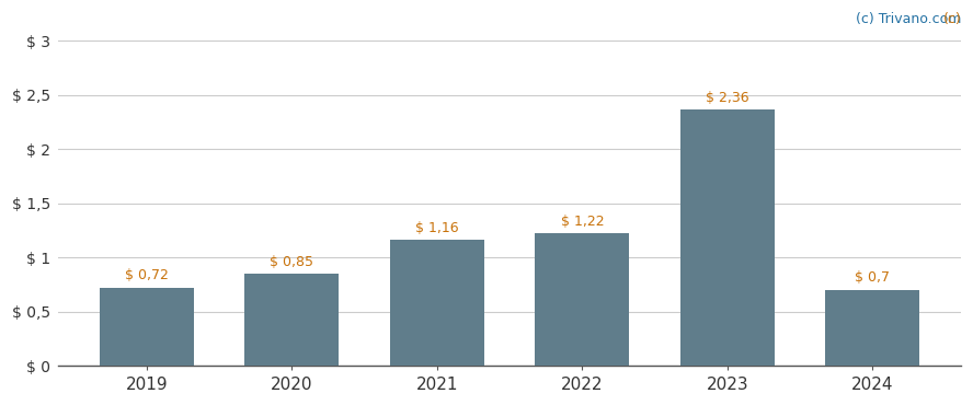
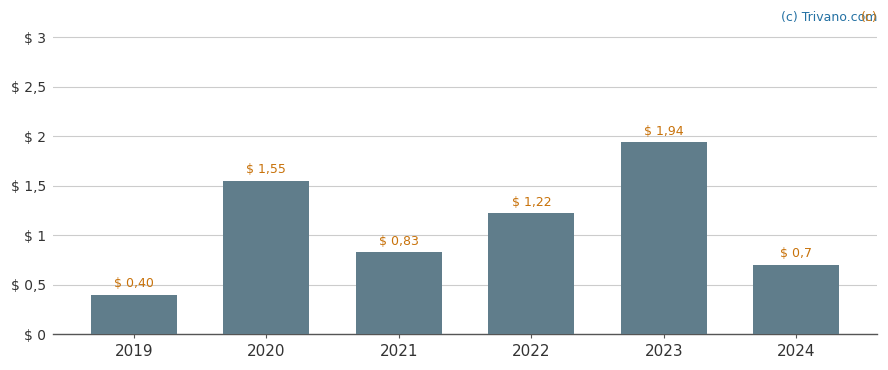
2019: 0,72 -> 0,40
2020: 0,85 -> 1,55
2021: 1,16 -> 0,83
2023: 2,36 -> 1,94
